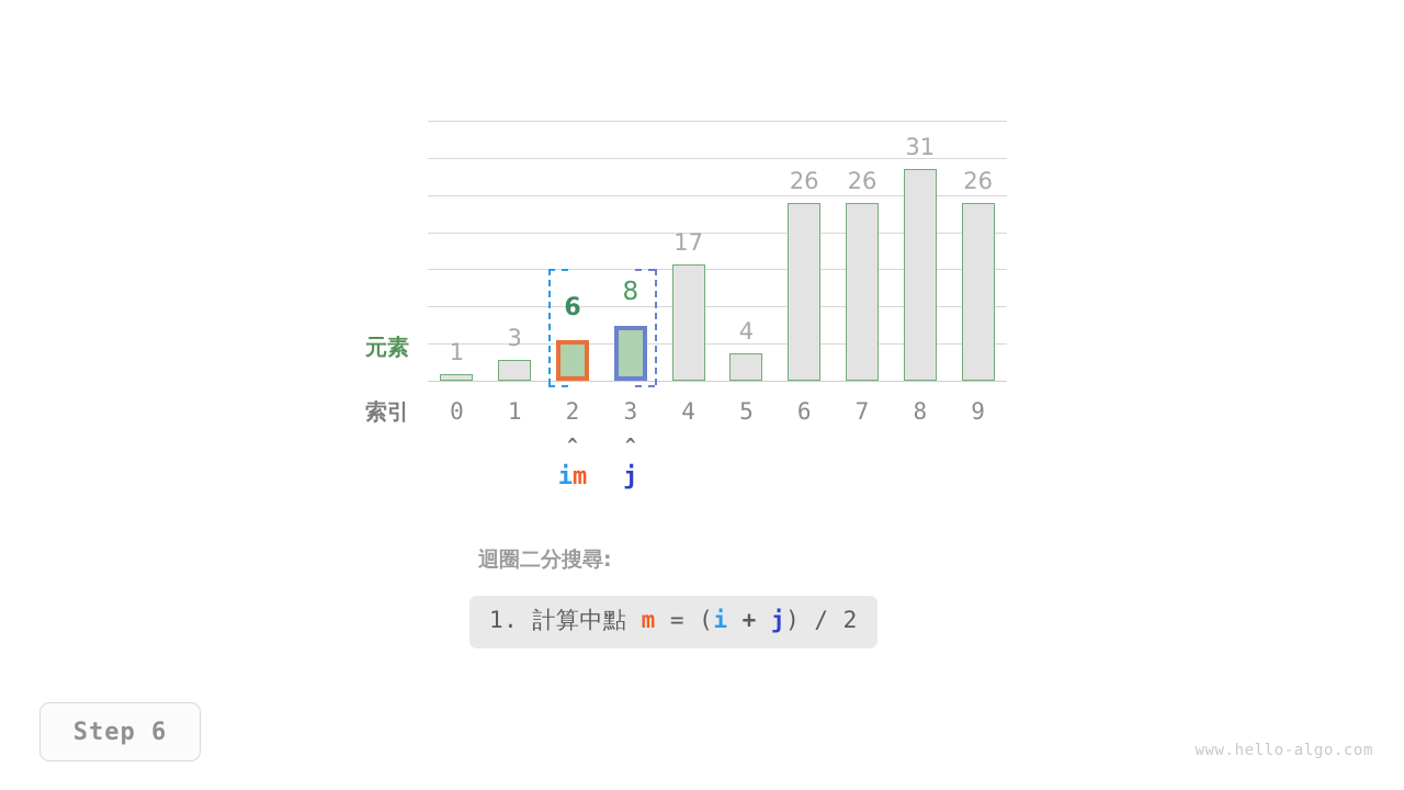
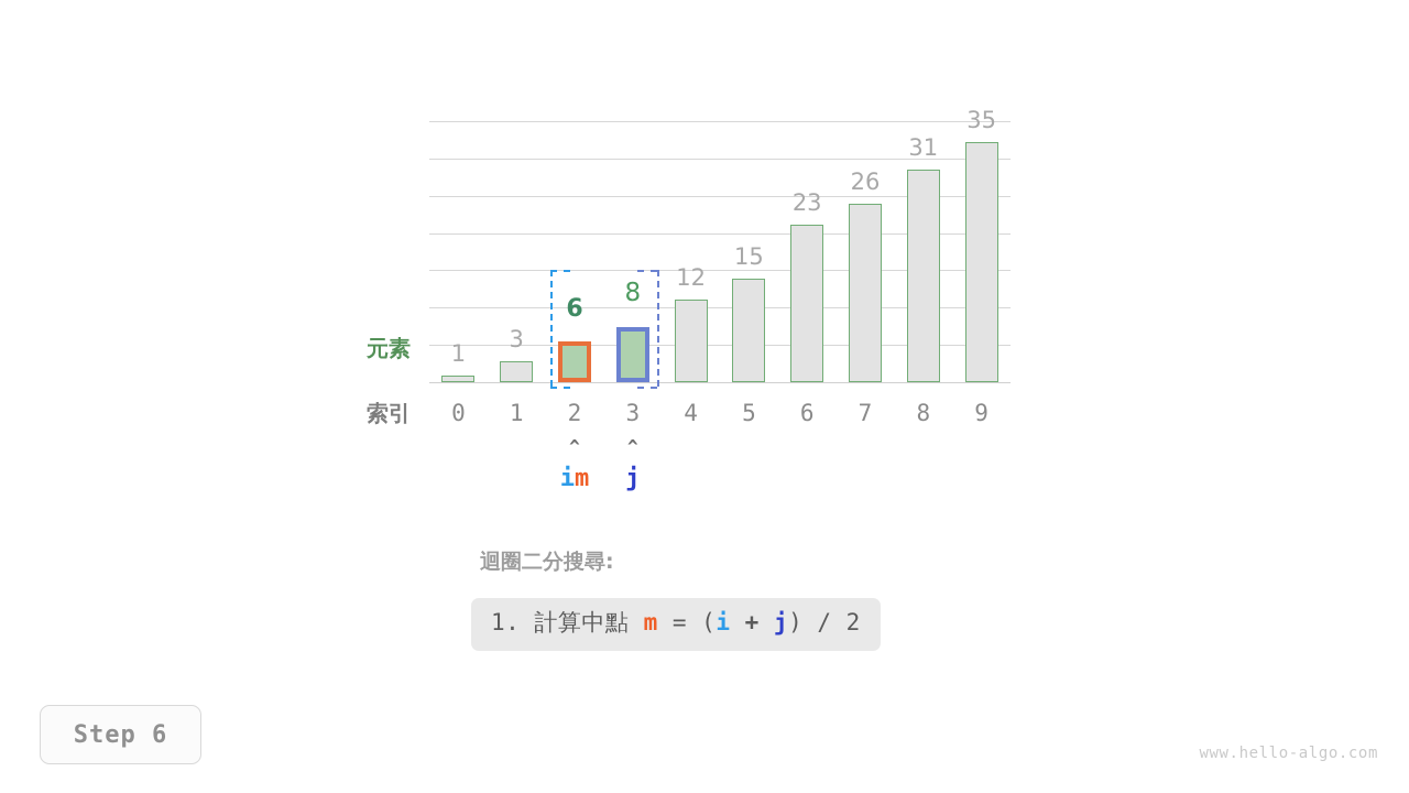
4: 17 -> 12
5: 4 -> 15
6: 26 -> 23
9: 26 -> 35
